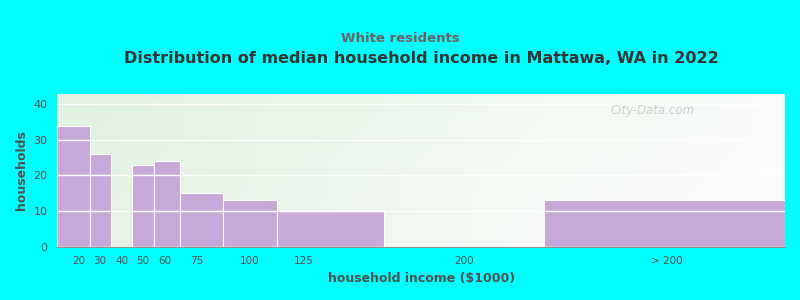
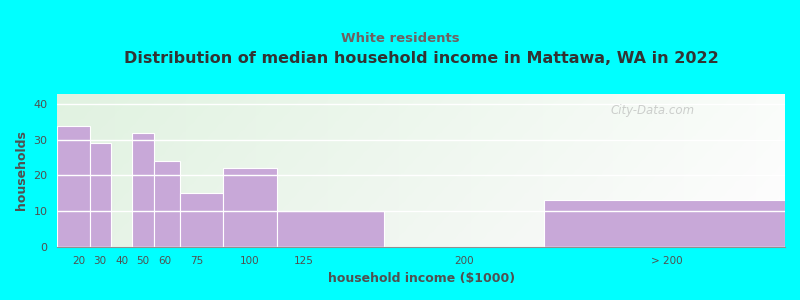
30: 26 -> 29
50: 23 -> 32
100: 13 -> 22
